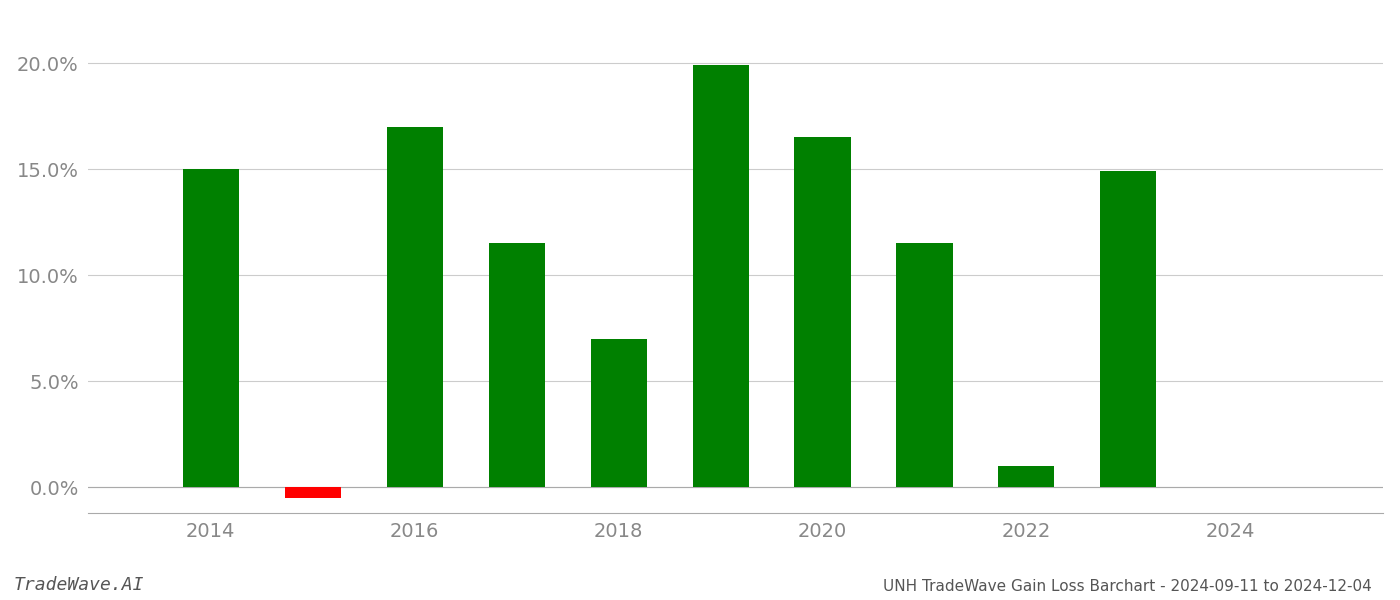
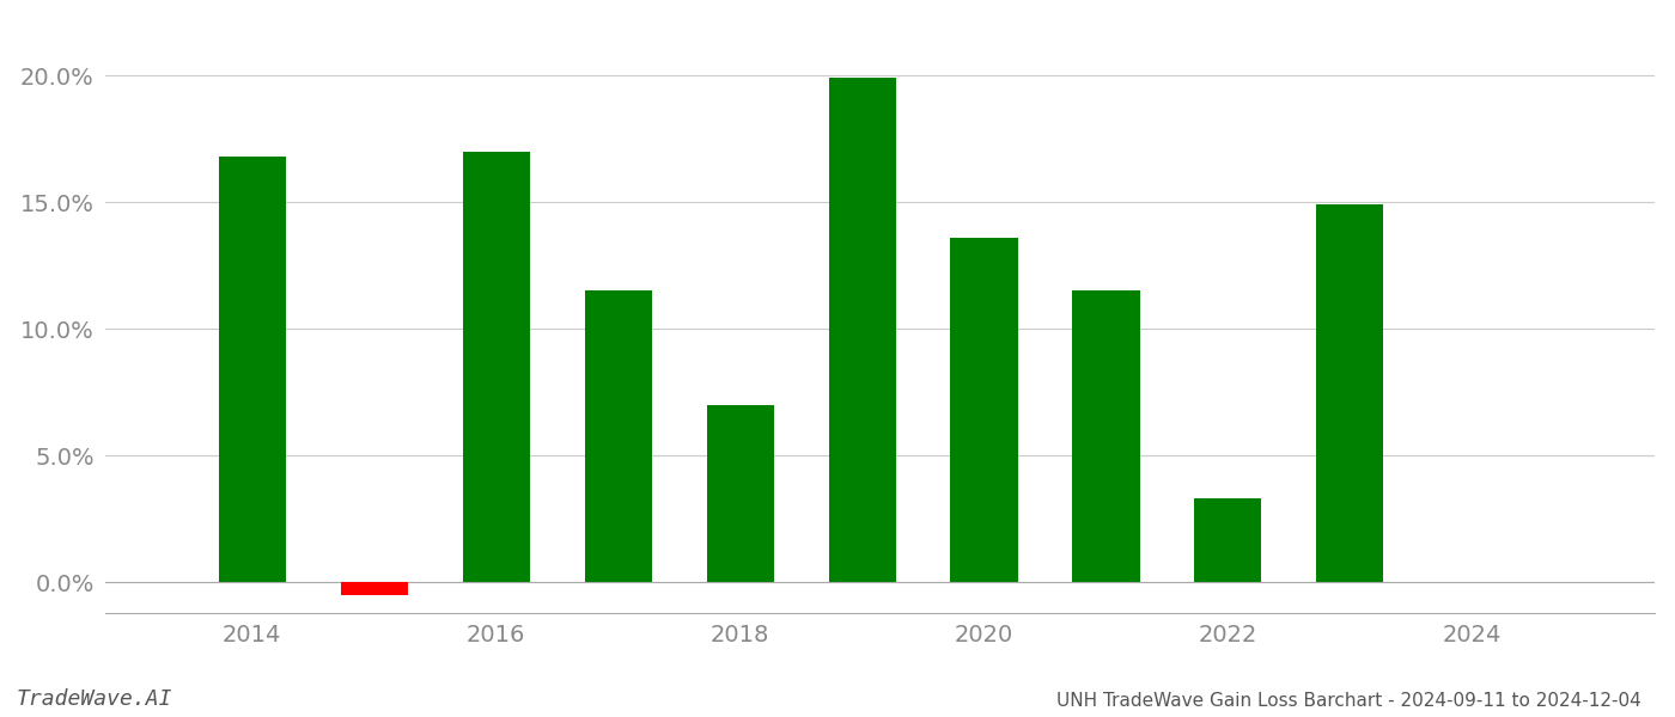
2014: 15.0% -> 16.8%
2020: 16.5% -> 13.6%
2022: 1.0% -> 3.3%
